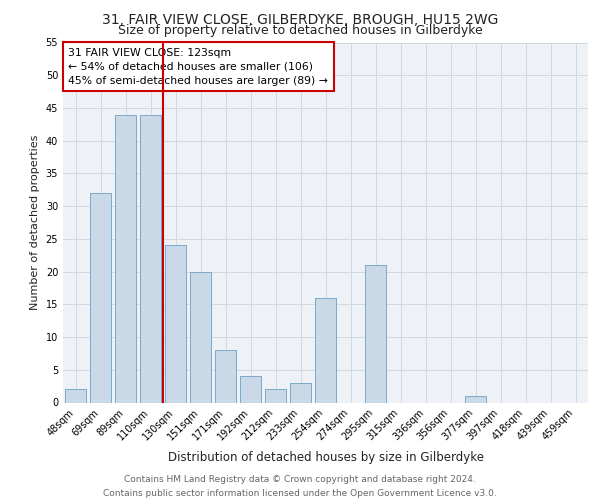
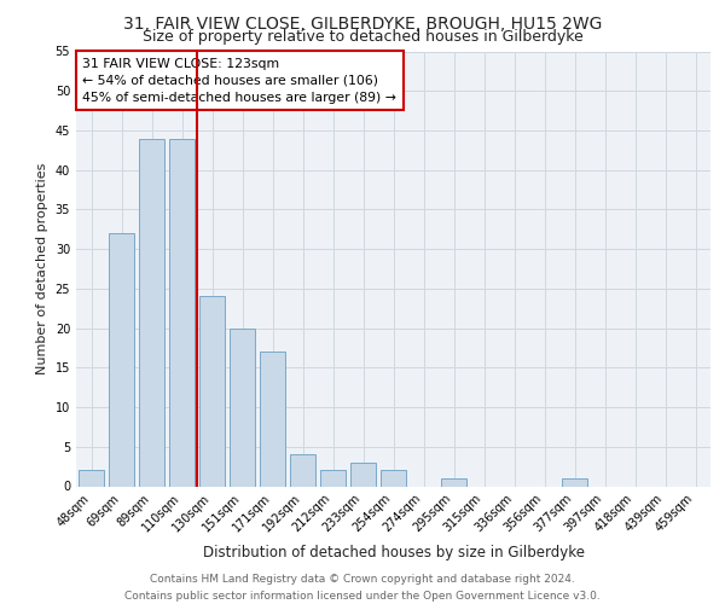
171sqm: 8 -> 17
254sqm: 16 -> 2
295sqm: 21 -> 1
